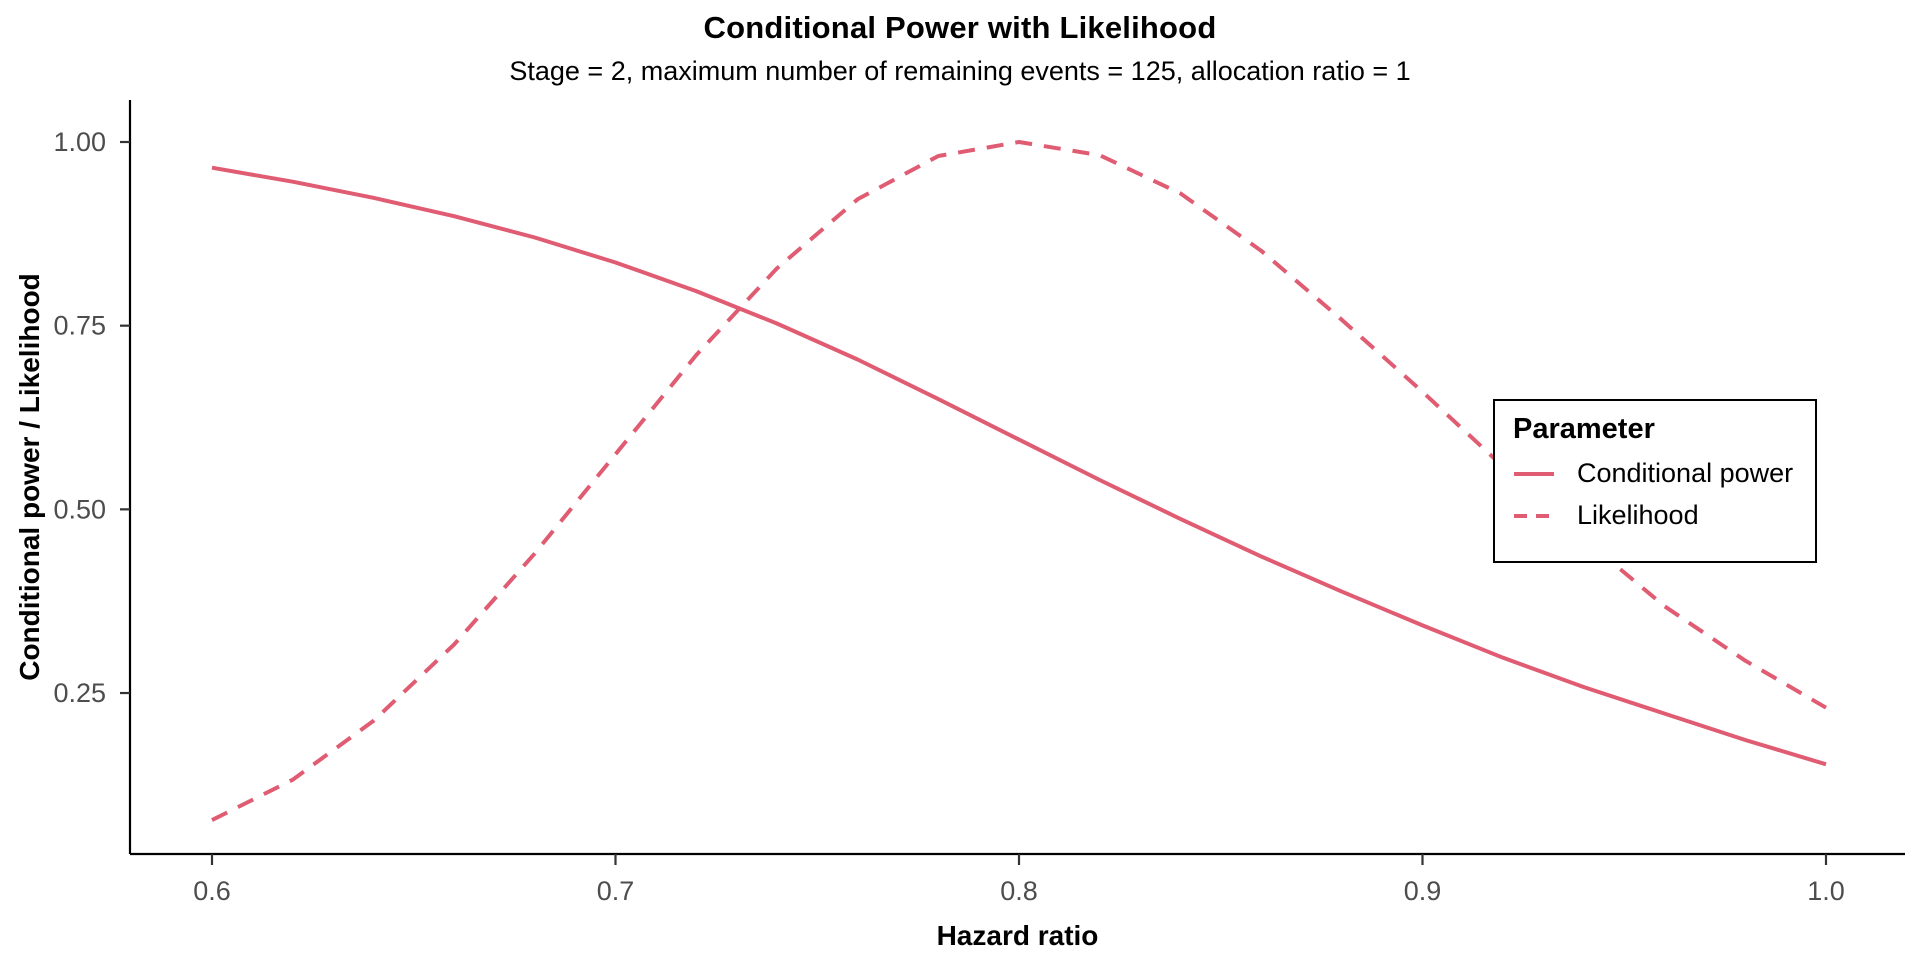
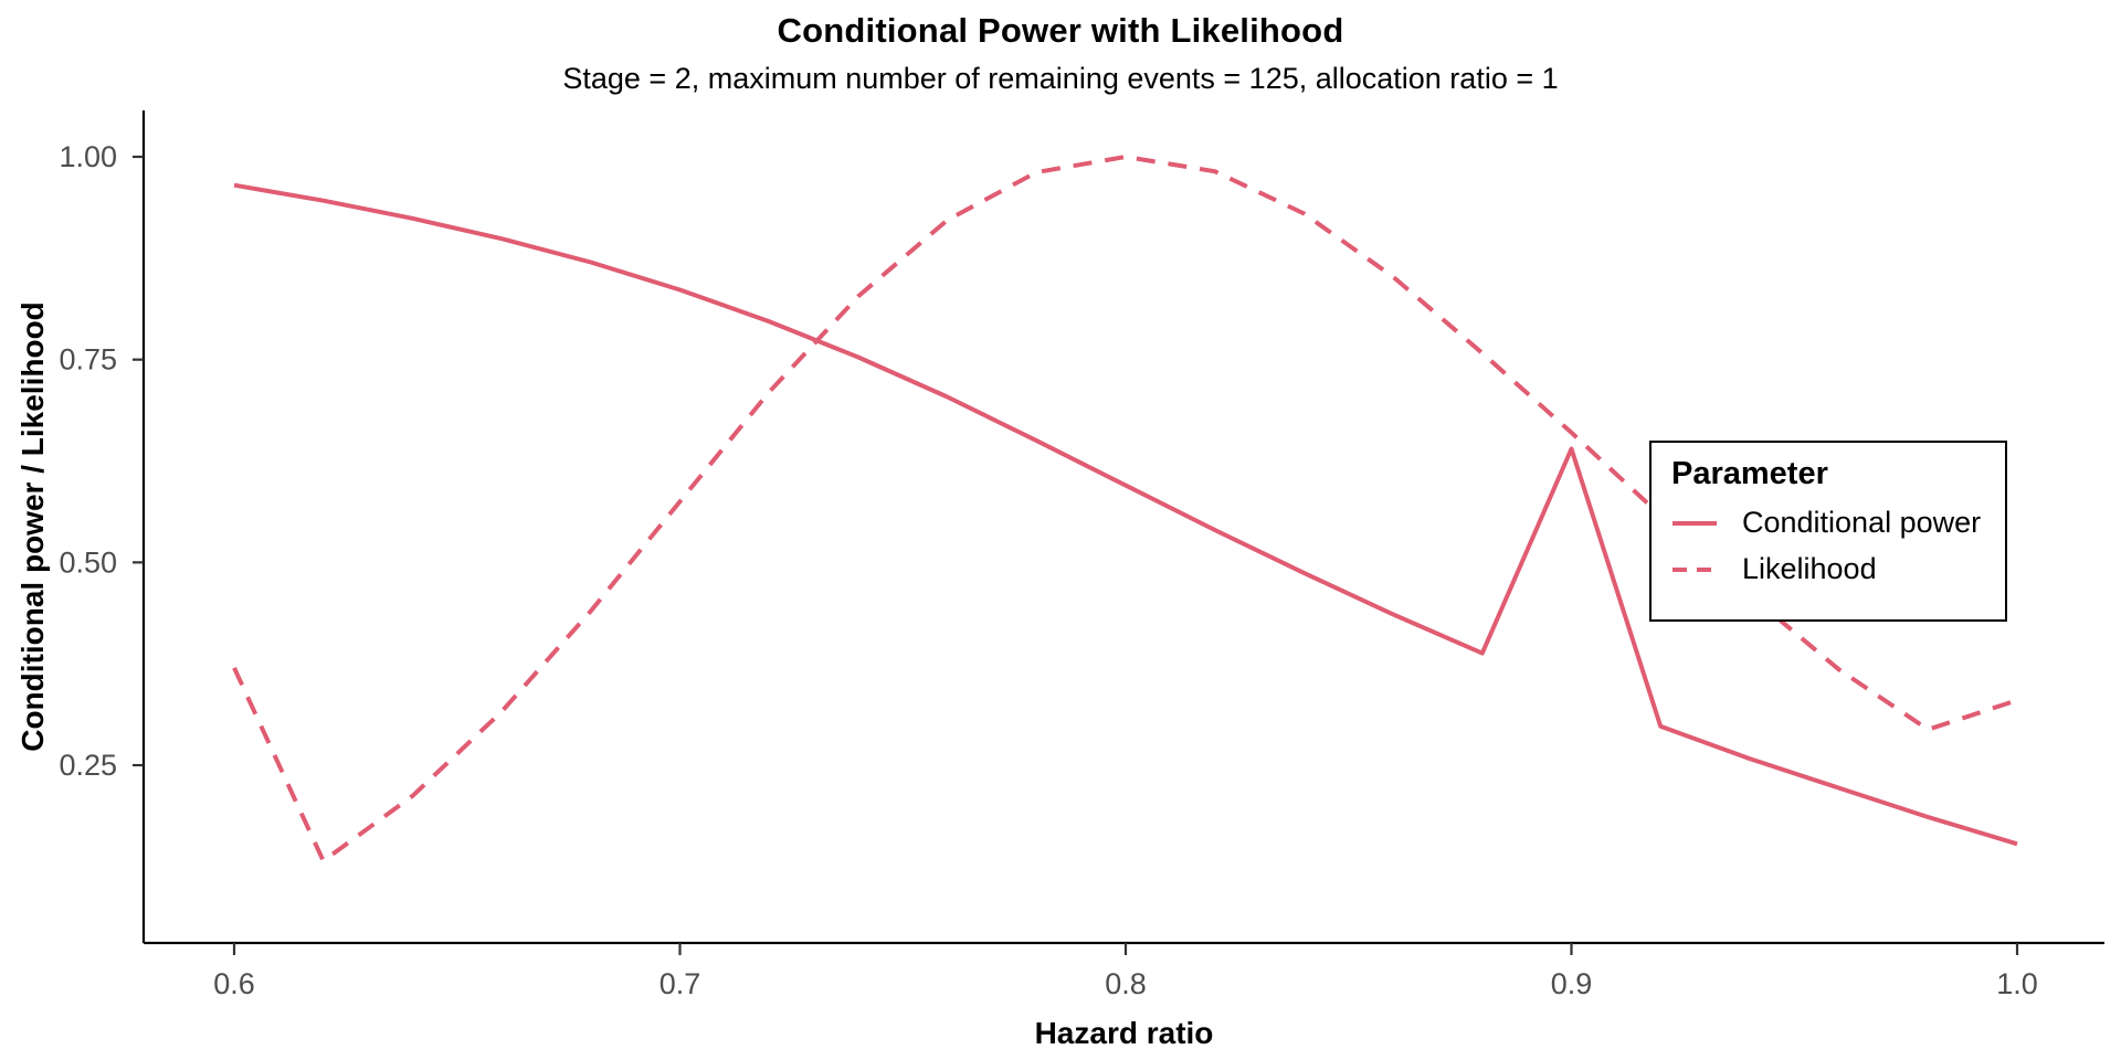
Likelihood/0.6: 0.08 -> 0.37
Conditional power/0.9: 0.34 -> 0.64
Likelihood/1.0: 0.23 -> 0.33
